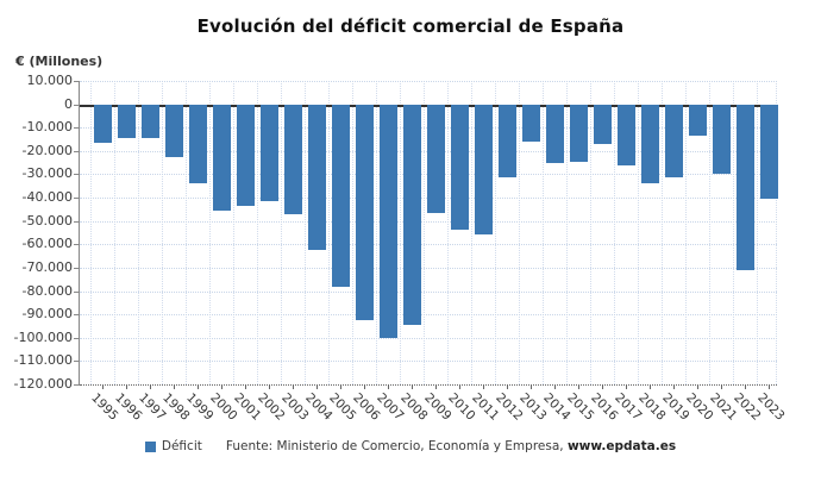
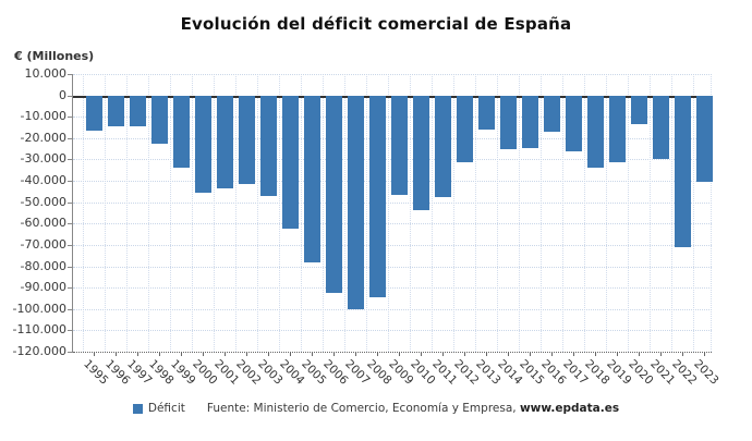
2011: -56000 -> -48000
